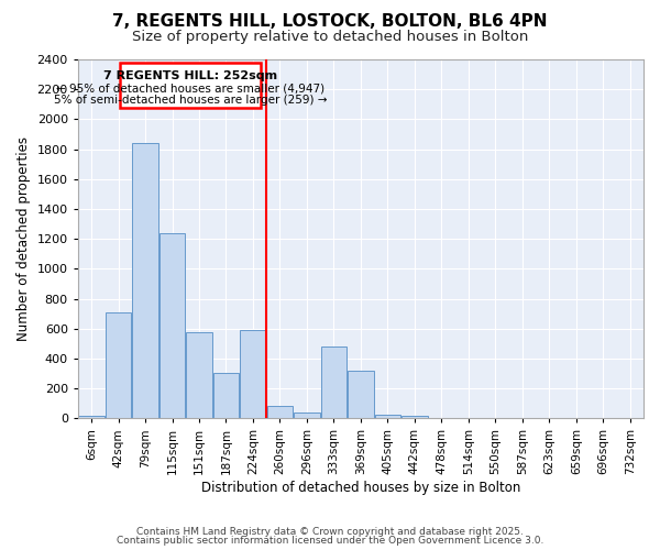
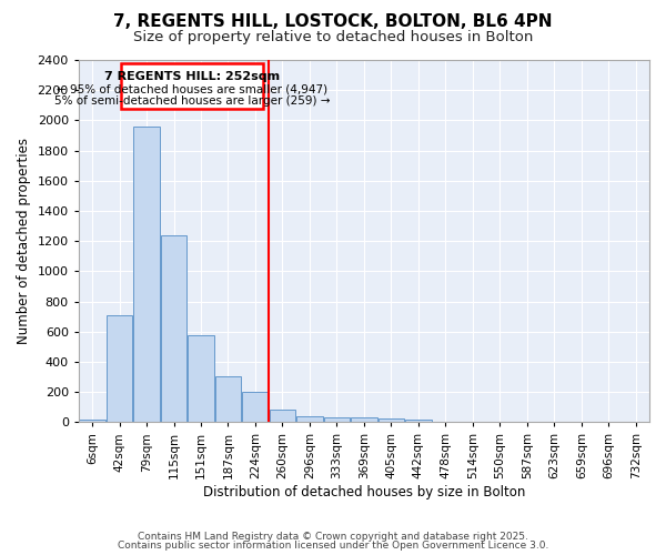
79sqm: 1840 -> 1960
224sqm: 590 -> 200
333sqm: 480 -> 40
369sqm: 320 -> 40
